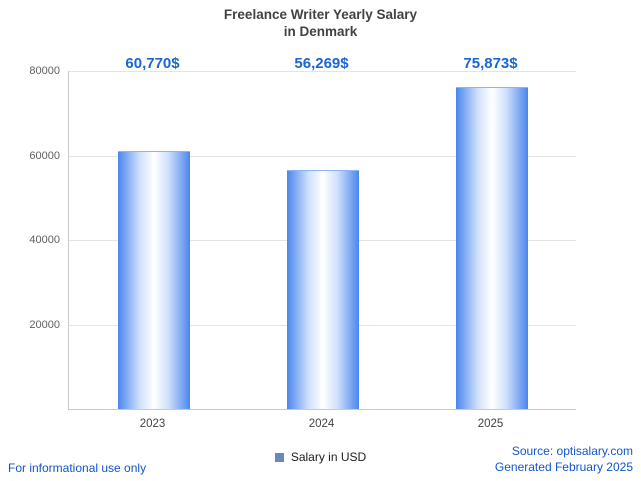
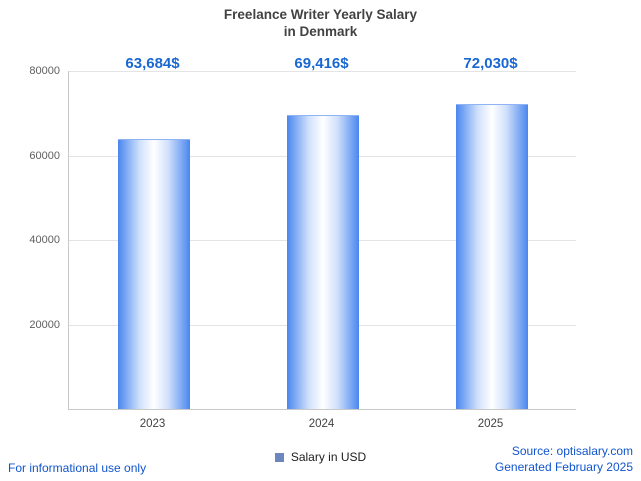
2023: 60,770 -> 63,684
2024: 56,269 -> 69,416
2025: 75,873 -> 72,030
